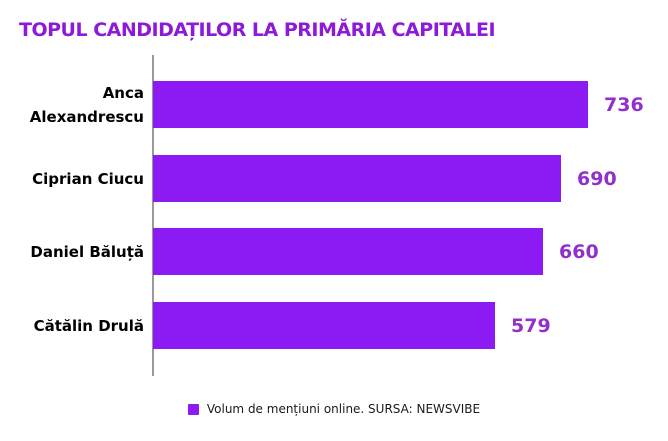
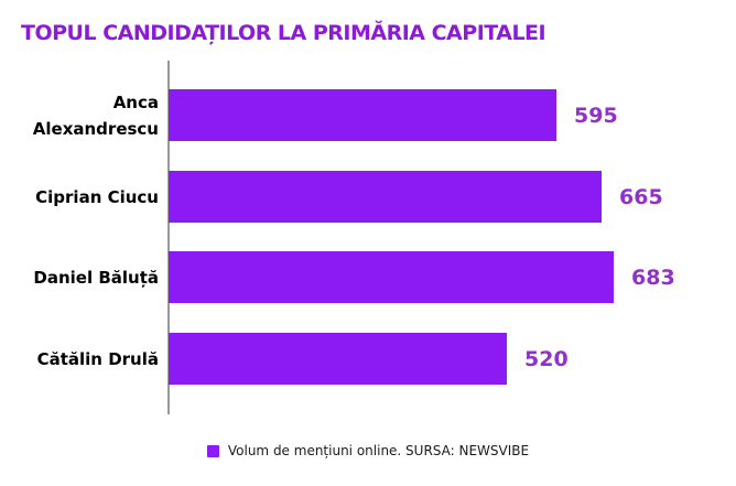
Anca Alexandrescu: 736 -> 595
Ciprian Ciucu: 690 -> 665
Daniel Băluță: 660 -> 683
Cătălin Drulă: 579 -> 520
